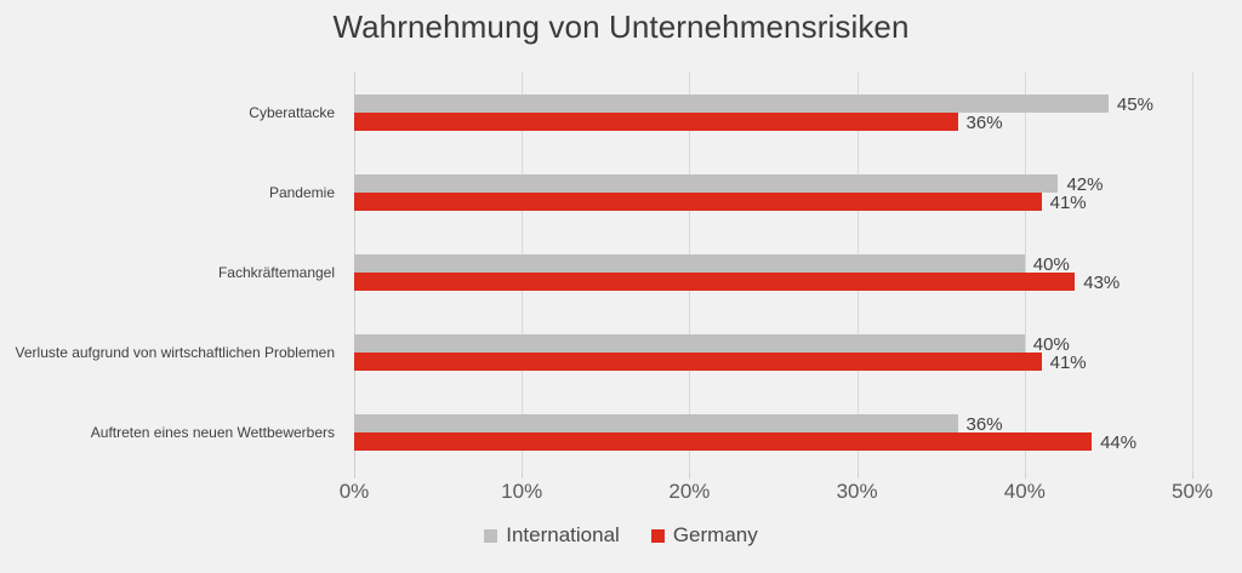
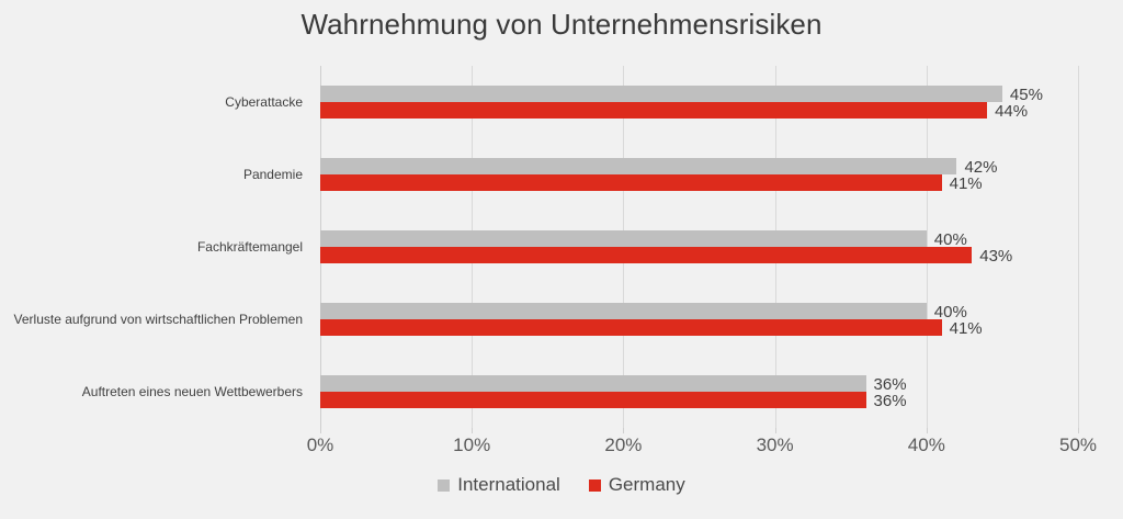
Germany/Cyberattacke: 36% -> 44%
Germany/Auftreten eines neuen Wettbewerbers: 44% -> 36%
